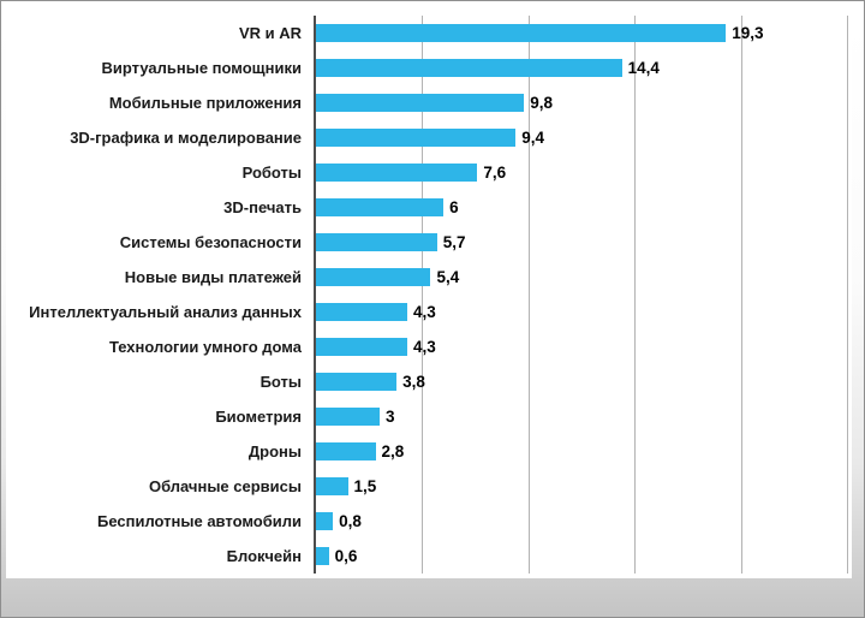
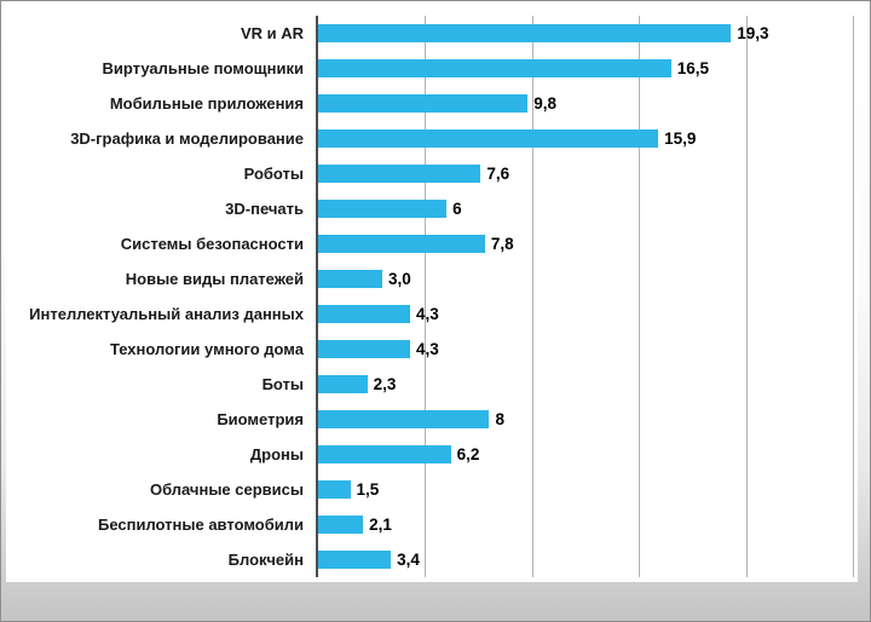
Виртуальные помощники: 14,4 -> 16,5
3D-графика и моделирование: 9,4 -> 15,9
Системы безопасности: 5,7 -> 7,8
Новые виды платежей: 5,4 -> 3,0
Боты: 3,8 -> 2,3
Биометрия: 3 -> 8
Дроны: 2,8 -> 6,2
Беспилотные автомобили: 0,8 -> 2,1
Блокчейн: 0,6 -> 3,4
